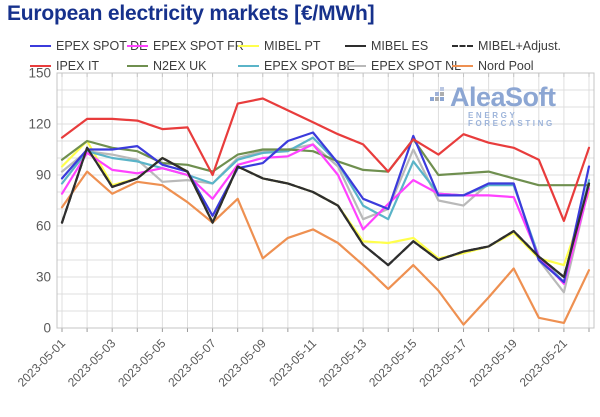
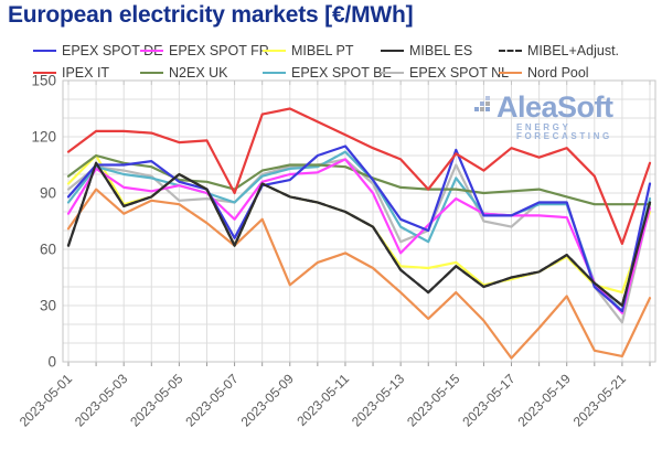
N2EX UK/2023-05-15: 111 -> 92
IPEX IT/2023-05-19: 106 -> 114
